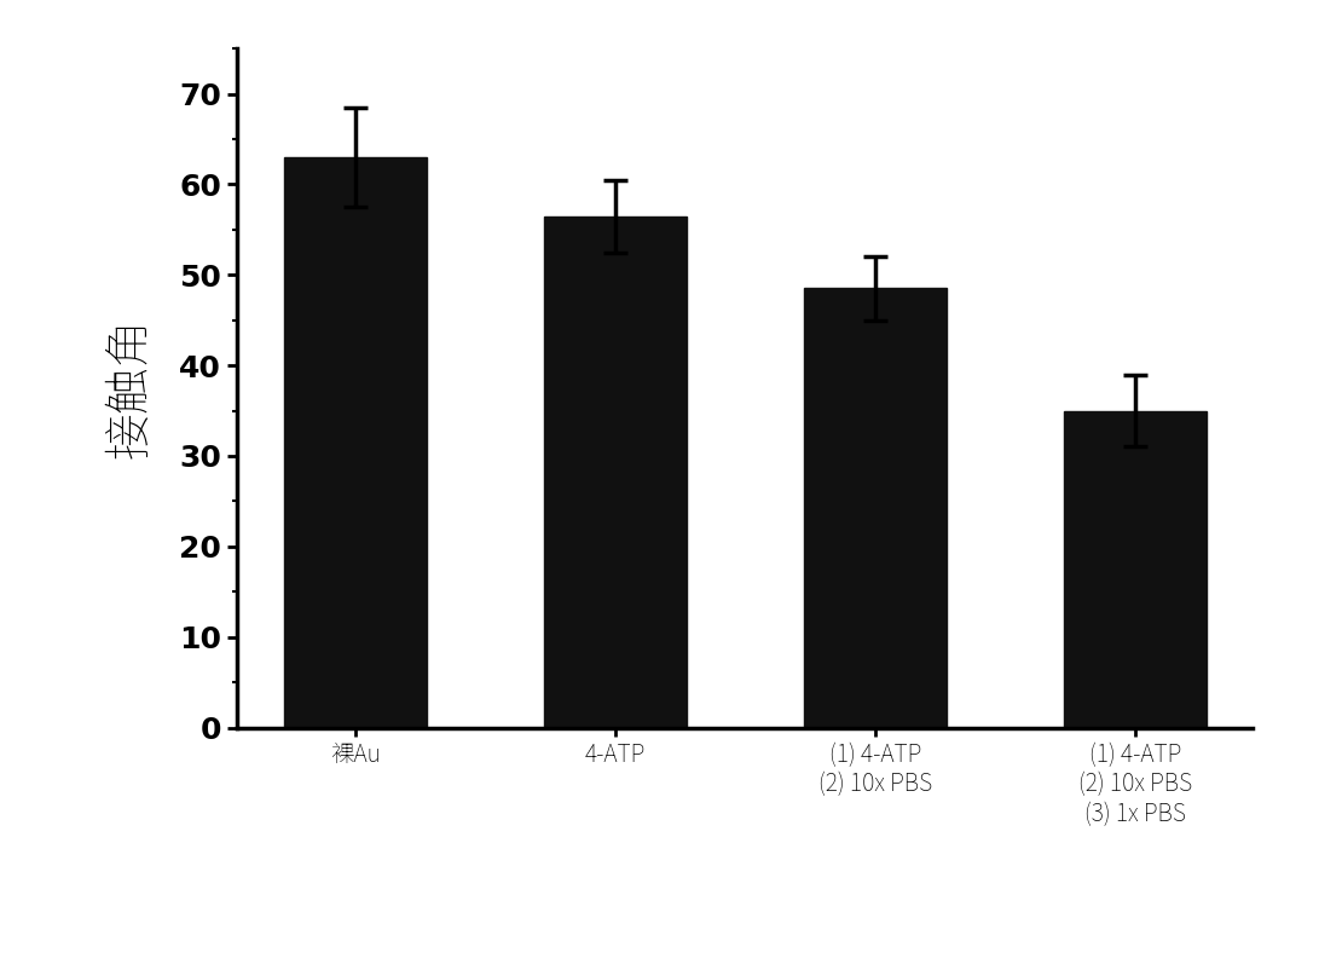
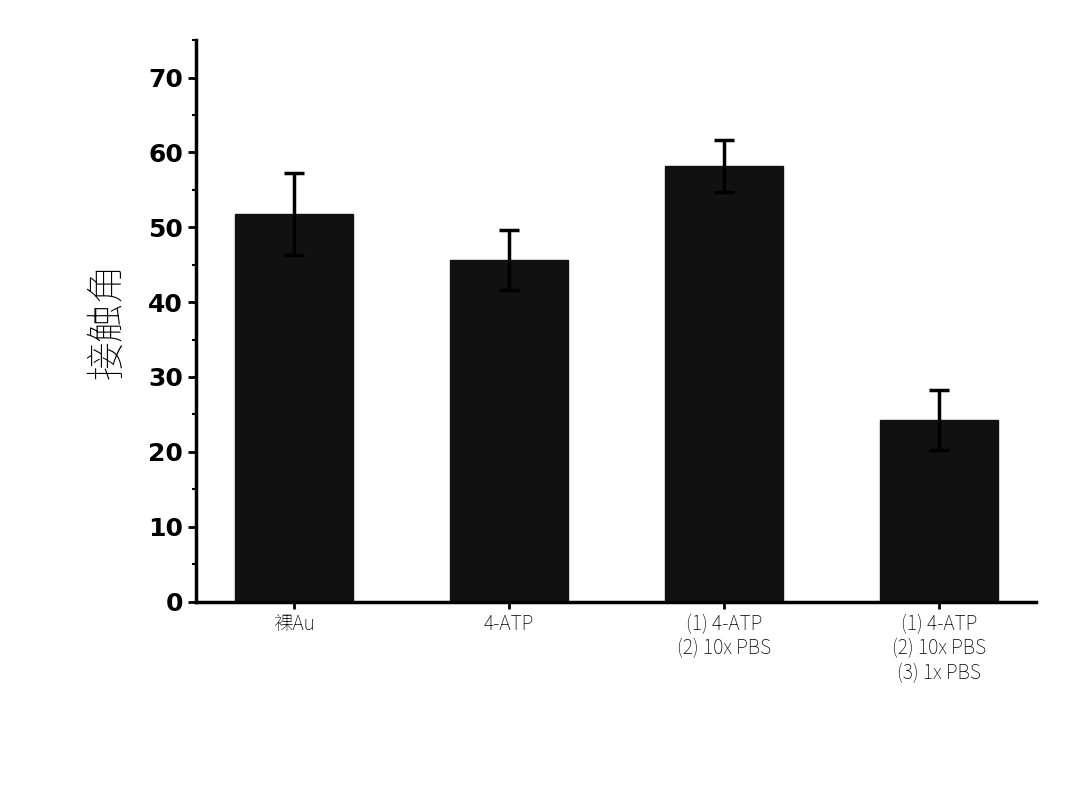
裸Au: 63.0 -> 51.8
4-ATP: 56.5 -> 45.6
(1) 4-ATP (2) 10x PBS: 48.5 -> 58.2
(1) 4-ATP (2) 10x PBS (3) 1x PBS: 35.0 -> 24.2
